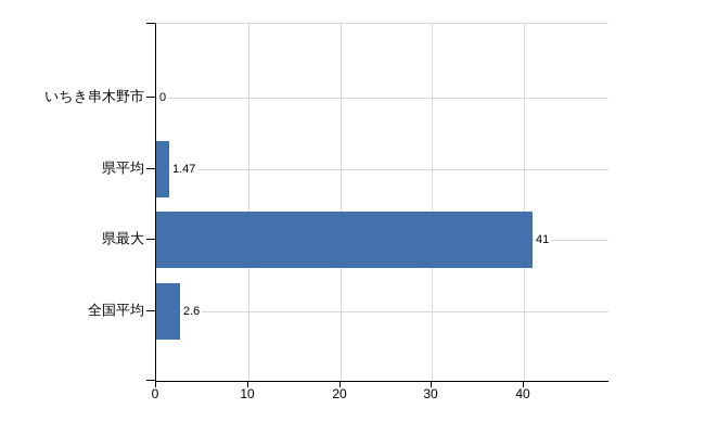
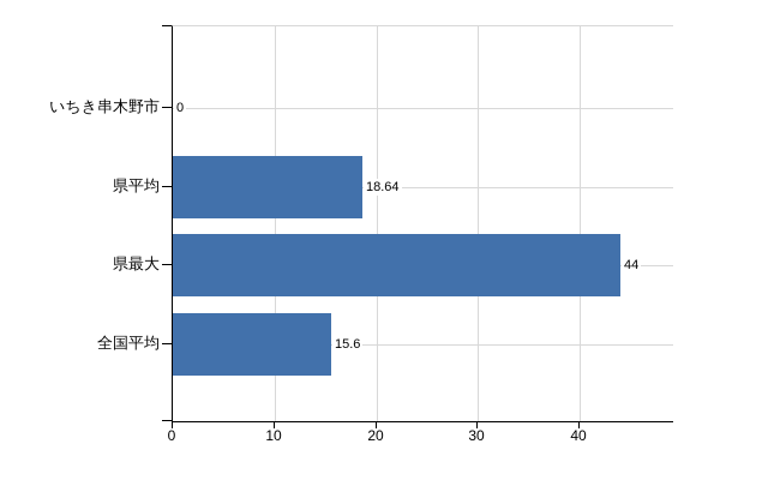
県平均: 1.47 -> 18.64
県最大: 41 -> 44
全国平均: 2.6 -> 15.6
